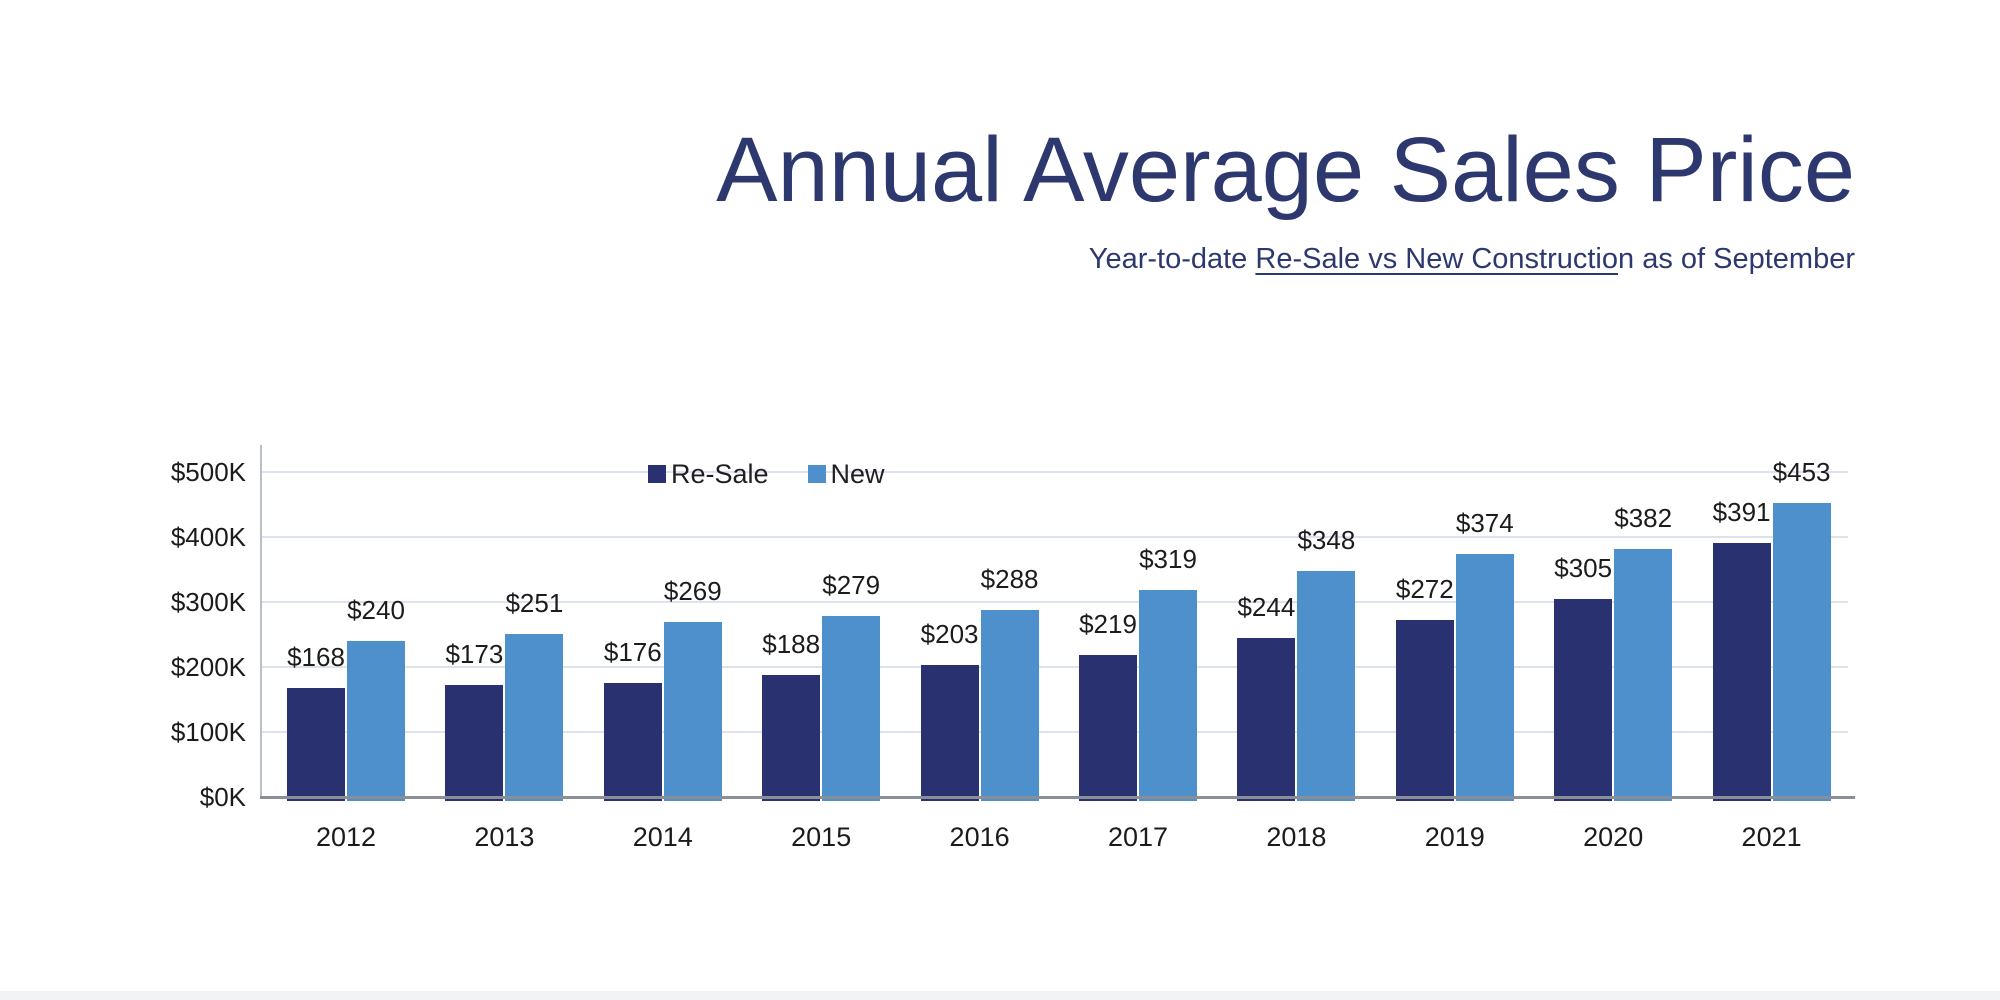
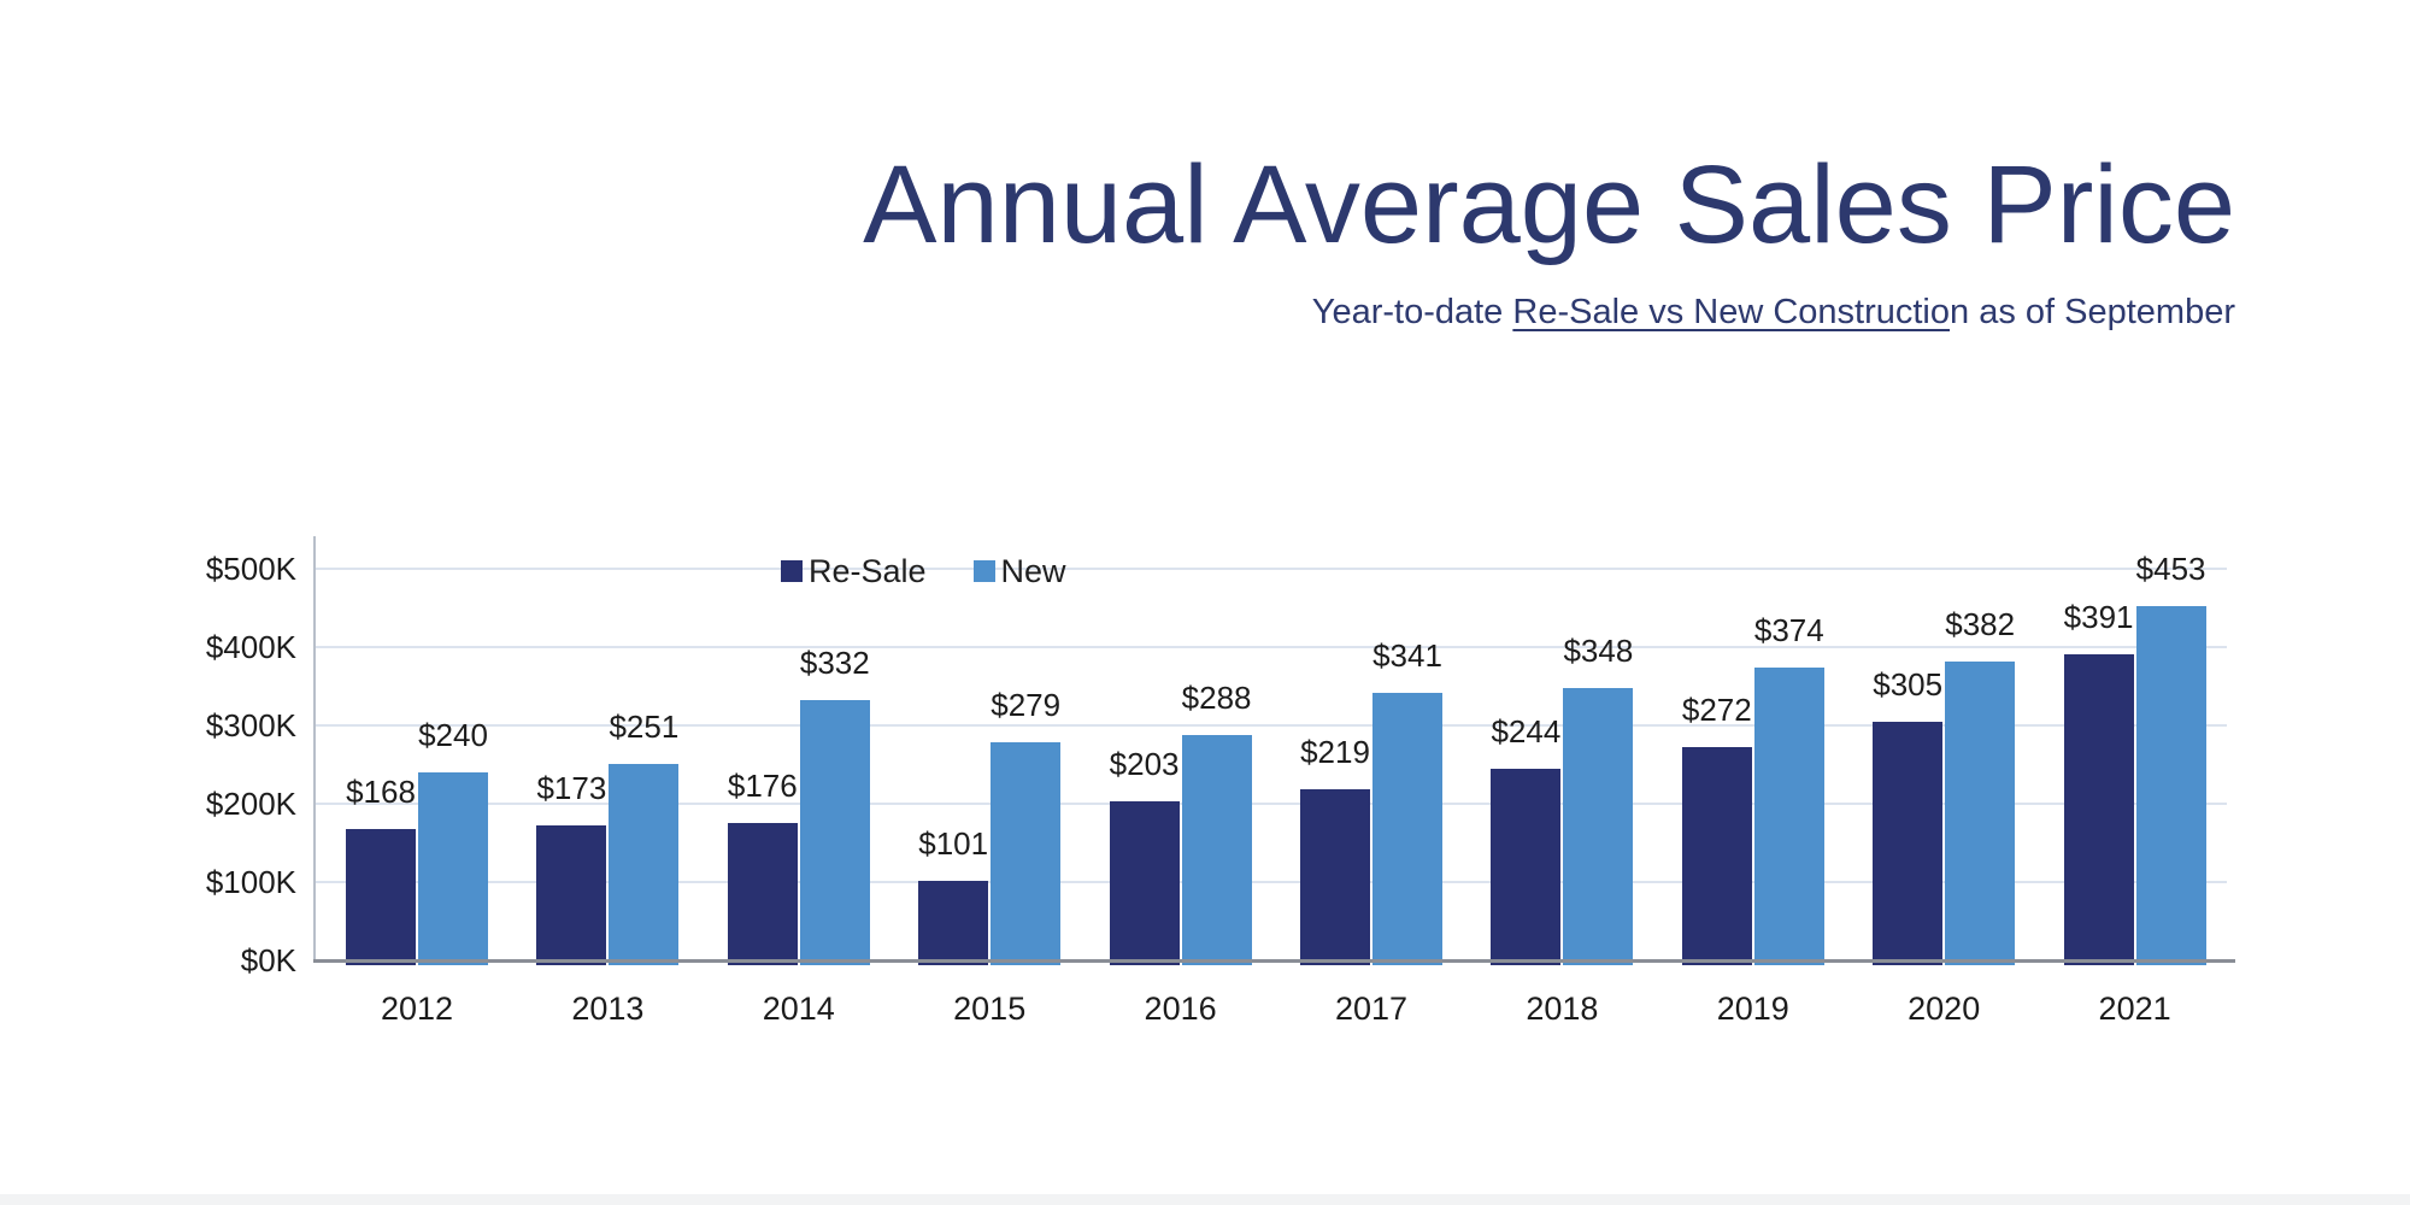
New/2014: $269 -> $332
Re-Sale/2015: $188 -> $101
New/2017: $319 -> $341
